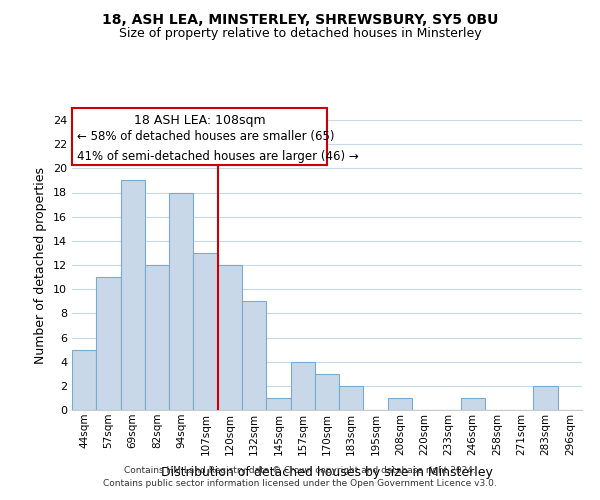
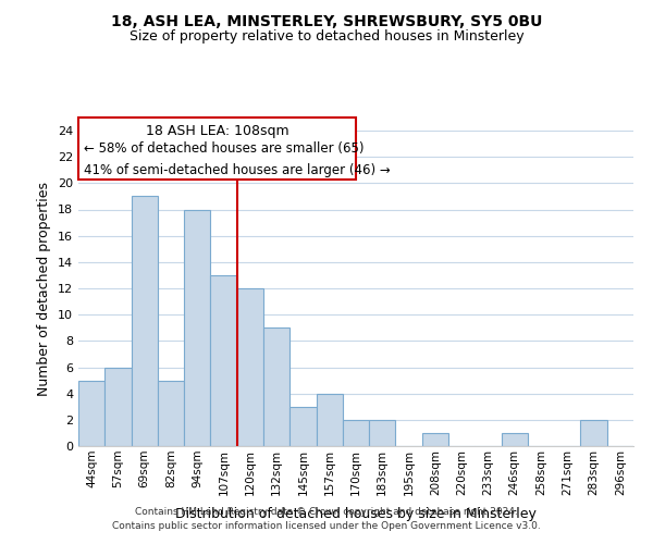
57sqm: 11 -> 6
82sqm: 12 -> 5
145sqm: 1 -> 3
170sqm: 3 -> 2
